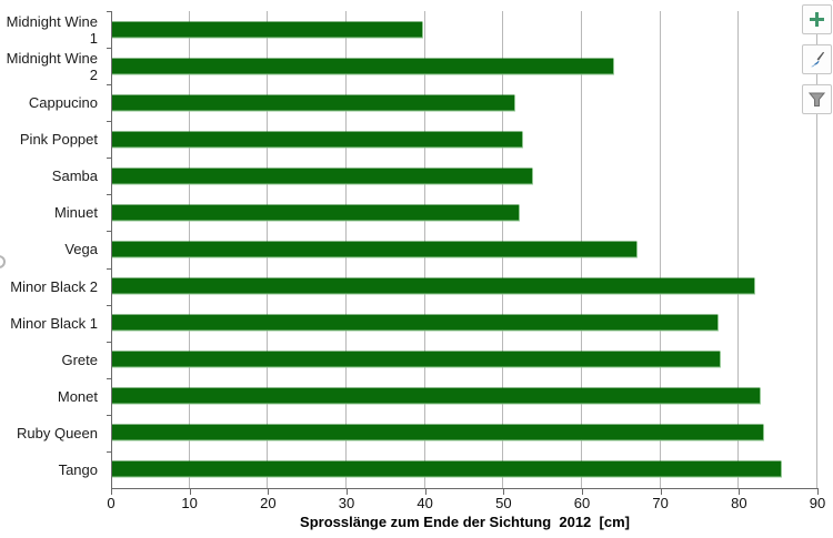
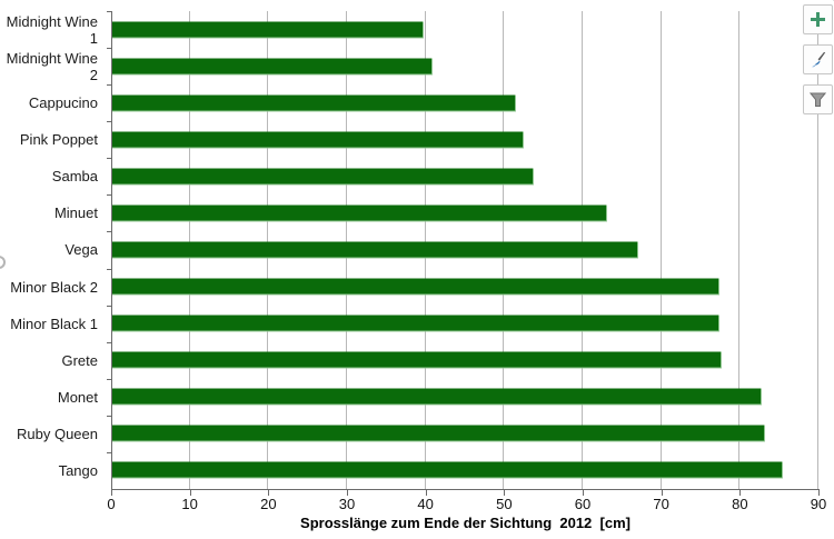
Midnight Wine 2: 64 -> 41
Minuet: 52 -> 63
Minor Black 2: 82 -> 77
